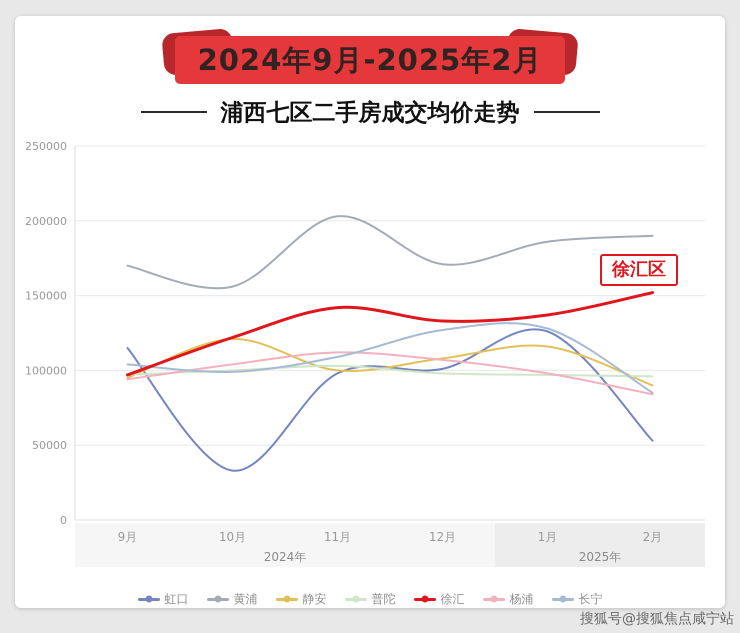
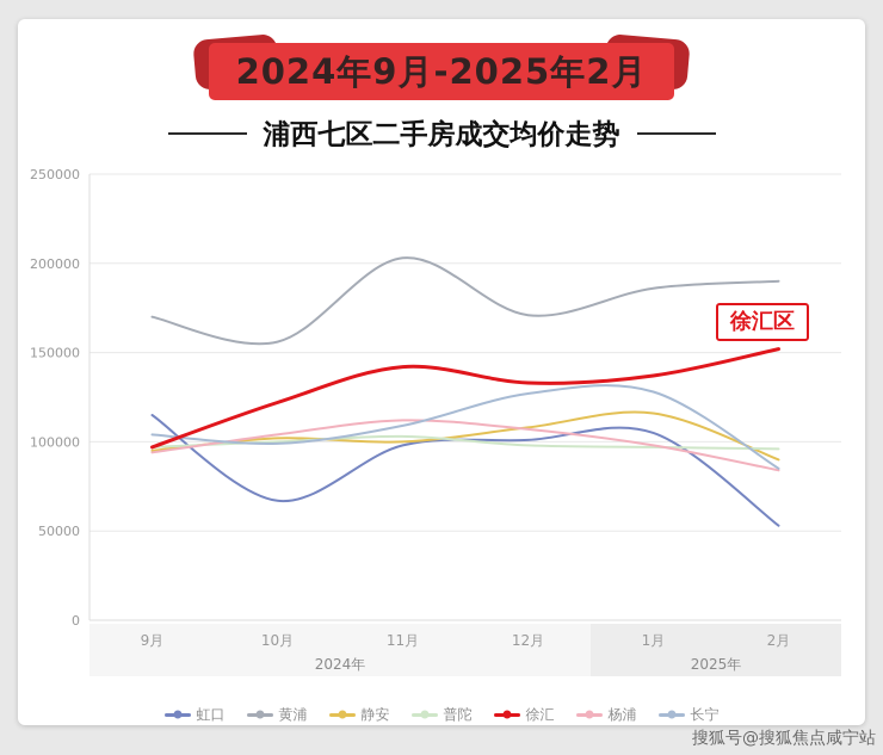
虹口/10月: 33000 -> 67000
静安/10月: 121000 -> 102000
虹口/1月: 126000 -> 105000
